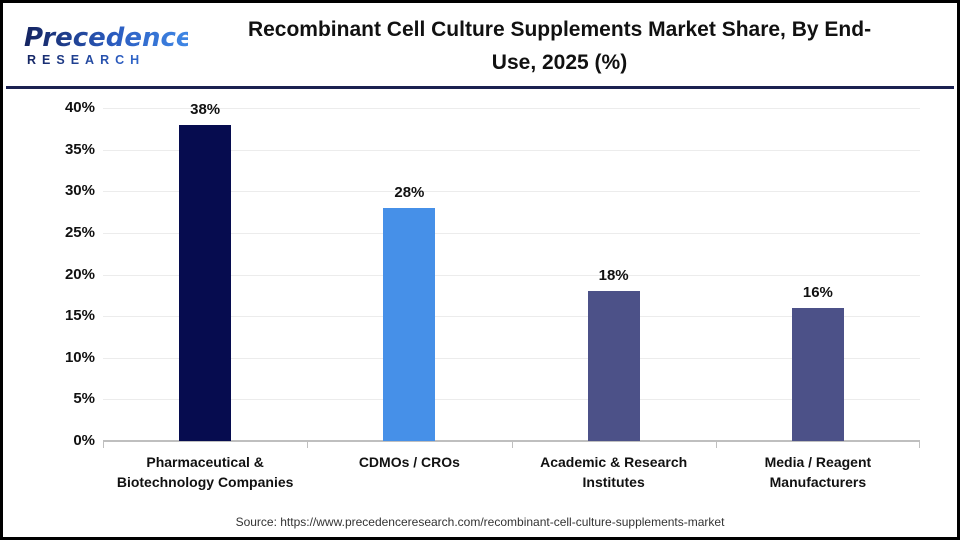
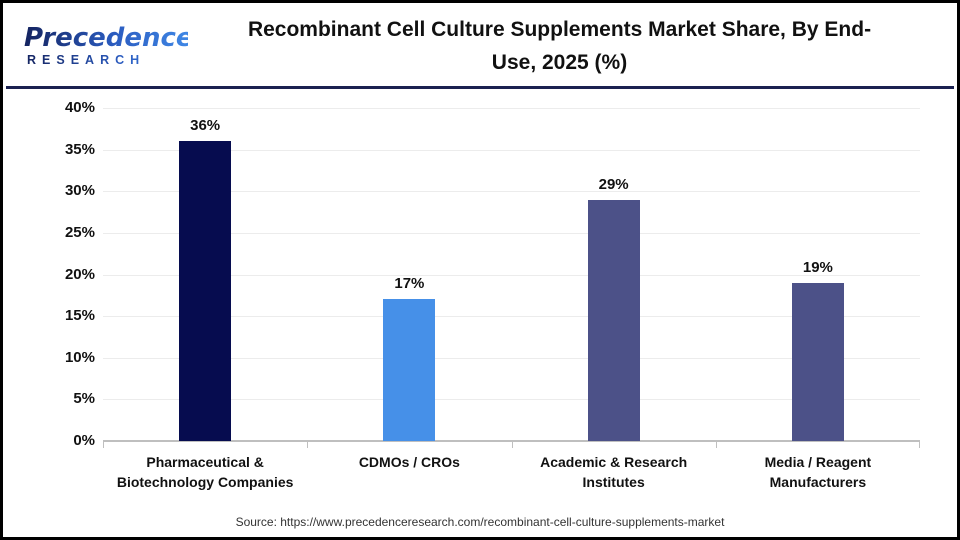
Pharmaceutical & Biotechnology Companies: 38% -> 36%
CDMOs / CROs: 28% -> 17%
Academic & Research Institutes: 18% -> 29%
Media / Reagent Manufacturers: 16% -> 19%
